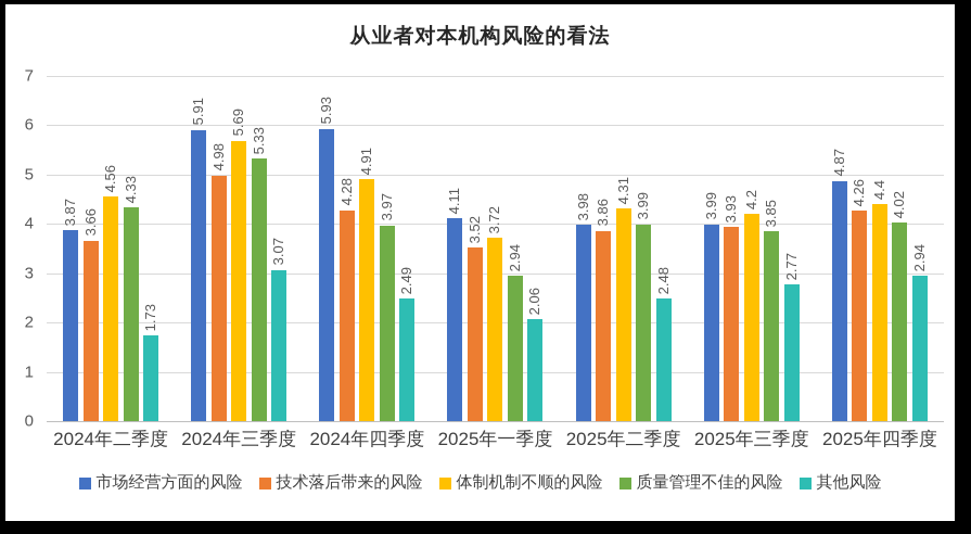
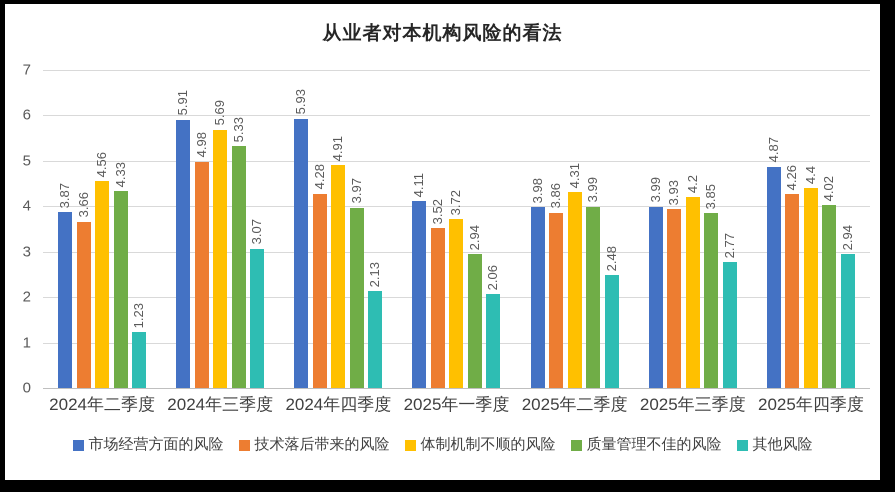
其他风险/2024年二季度: 1.73 -> 1.23
其他风险/2024年四季度: 2.49 -> 2.13
